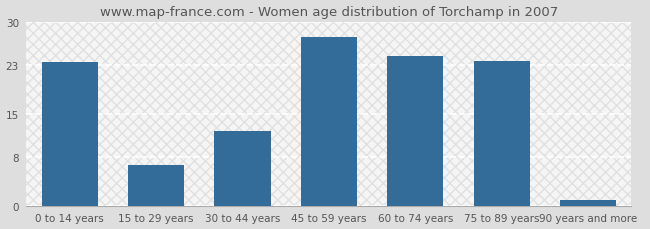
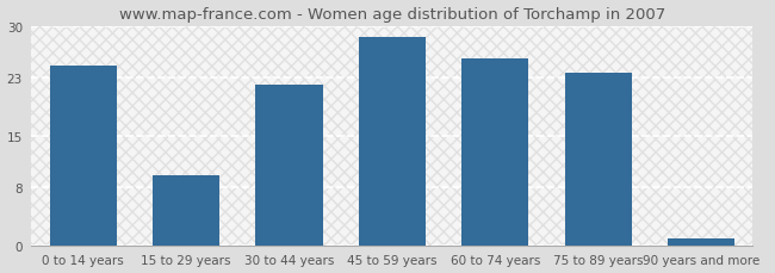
0 to 14 years: 23.4 -> 24.5
15 to 29 years: 6.6 -> 9.5
30 to 44 years: 12.2 -> 22.0
45 to 59 years: 27.4 -> 28.5
60 to 74 years: 24.4 -> 25.5
